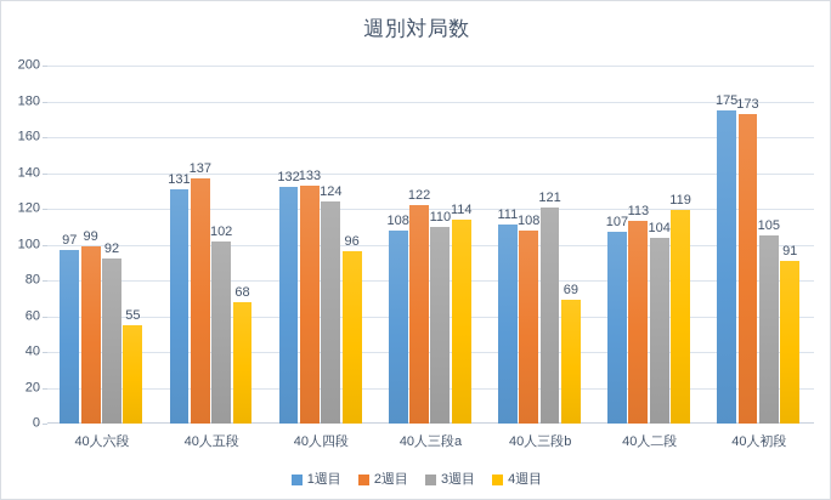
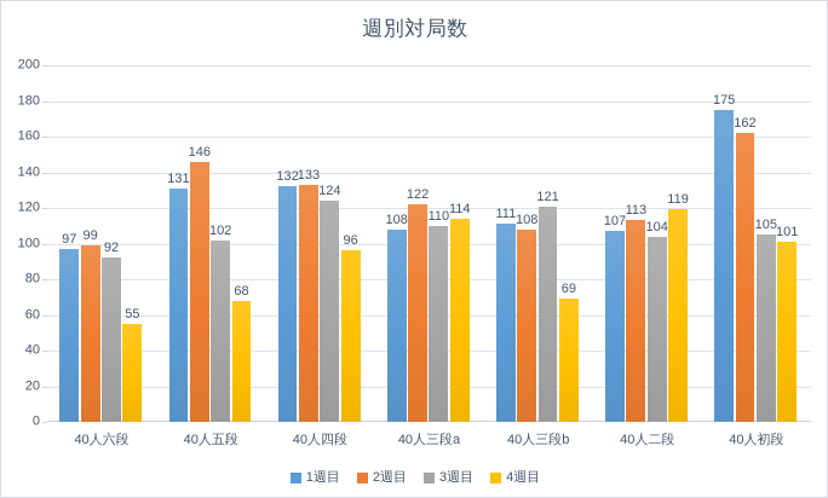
2週目/40人五段: 137 -> 146
2週目/40人初段: 173 -> 162
4週目/40人初段: 91 -> 101
